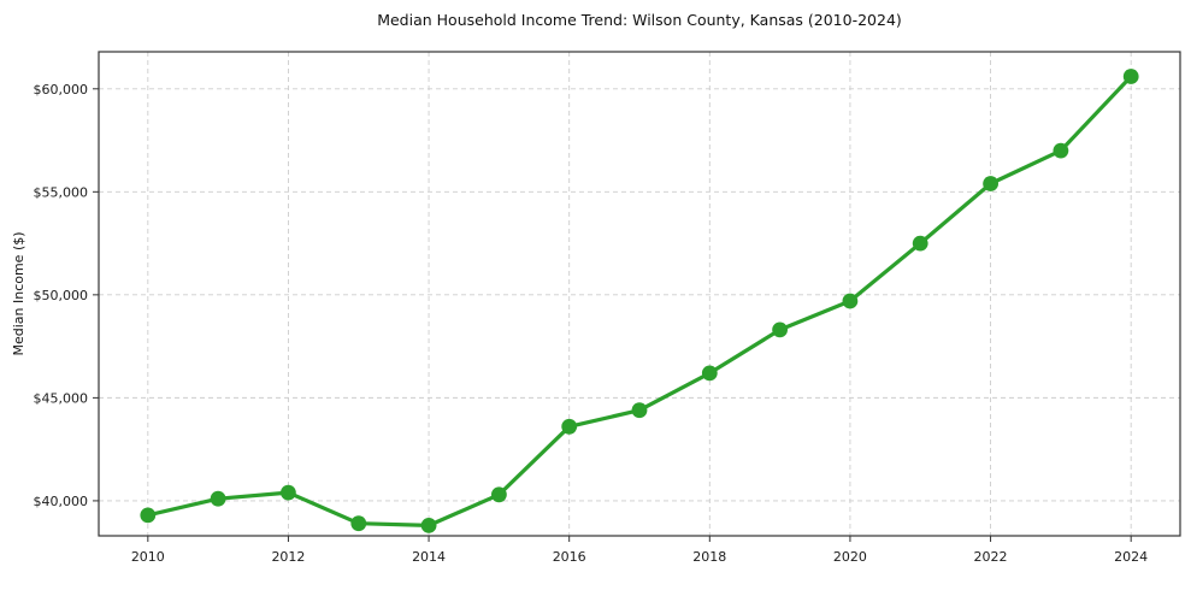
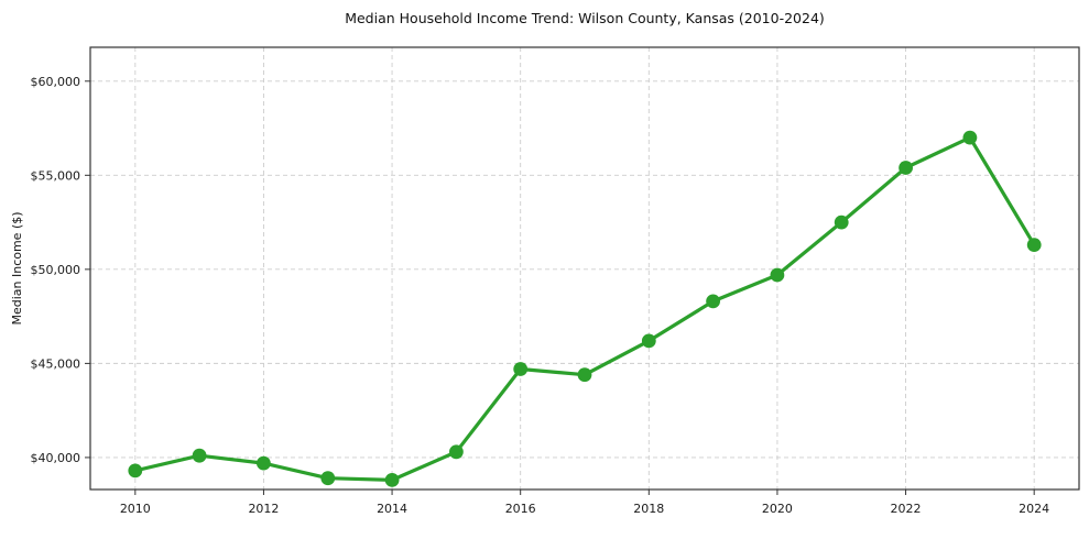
2012: $40400 -> $39700
2016: $43600 -> $44700
2024: $60600 -> $51300
